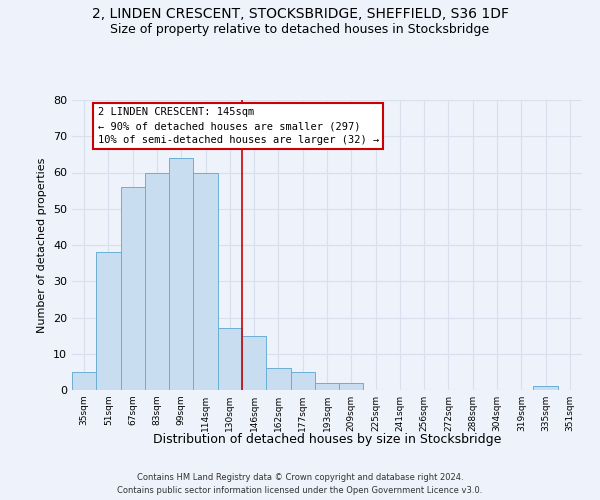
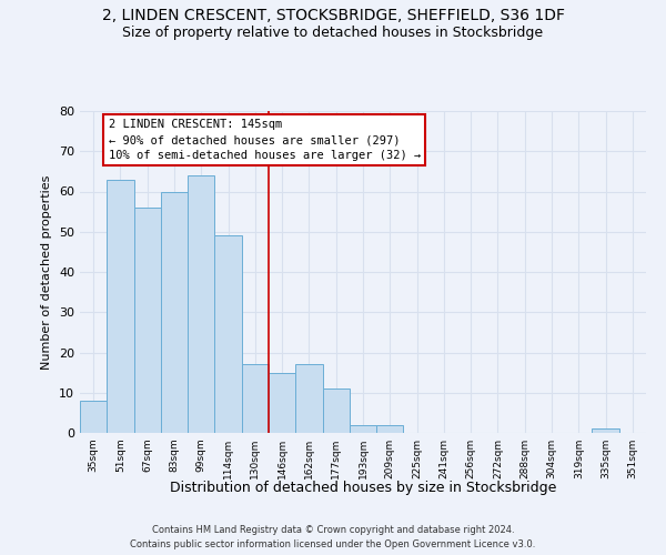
35sqm: 5 -> 8
51sqm: 38 -> 63
114sqm: 60 -> 49
162sqm: 6 -> 17
177sqm: 5 -> 11
